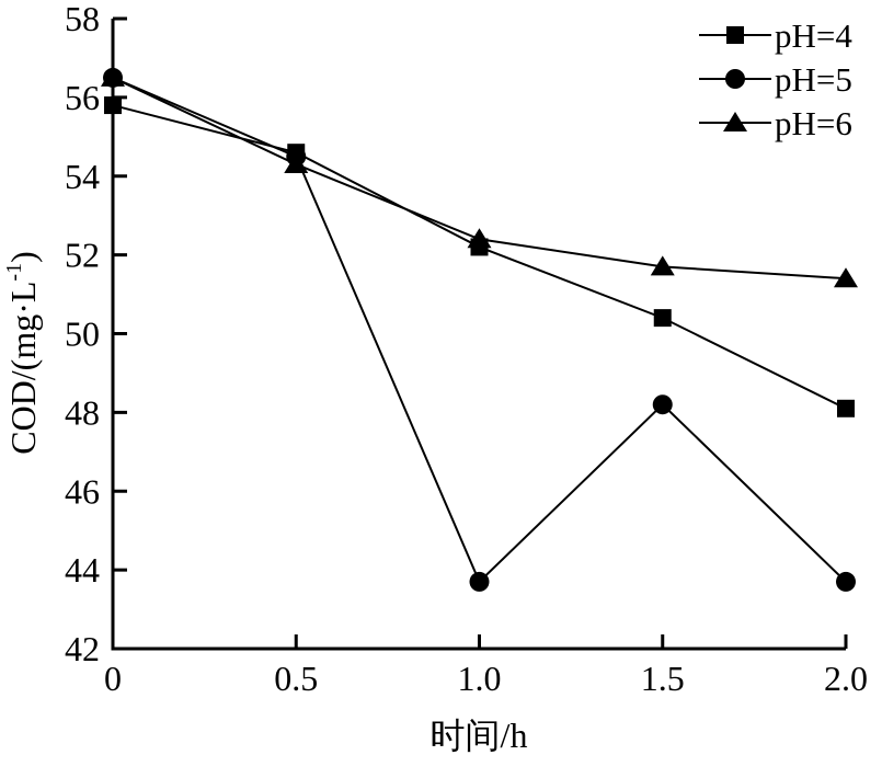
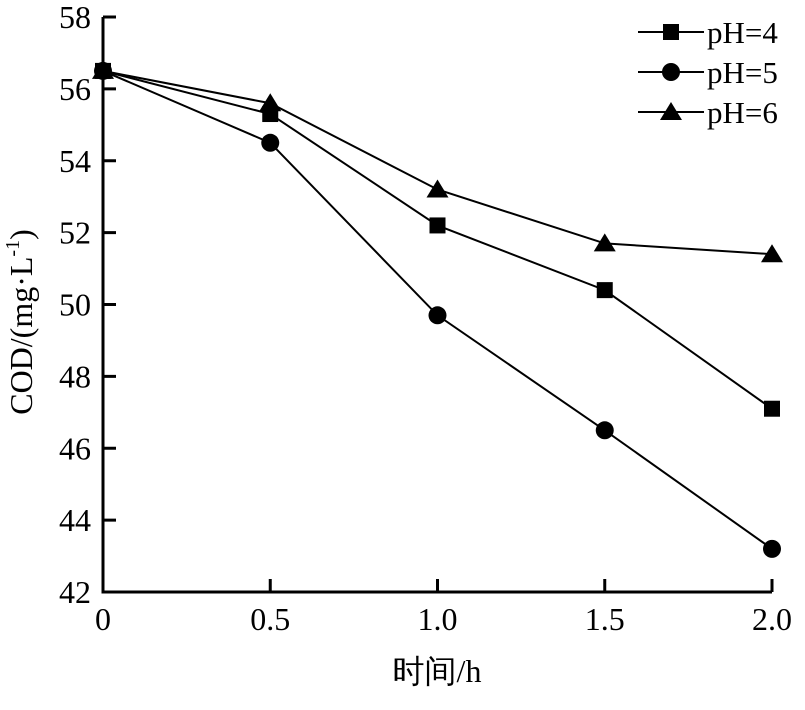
pH=4/0: 55.8 -> 56.5
pH=4/0.5: 54.6 -> 55.3
pH=6/0.5: 54.3 -> 55.6
pH=5/1.0: 43.7 -> 49.7
pH=6/1.0: 52.4 -> 53.2
pH=5/1.5: 48.2 -> 46.5
pH=4/2.0: 48.1 -> 47.1
pH=5/2.0: 43.7 -> 43.2
